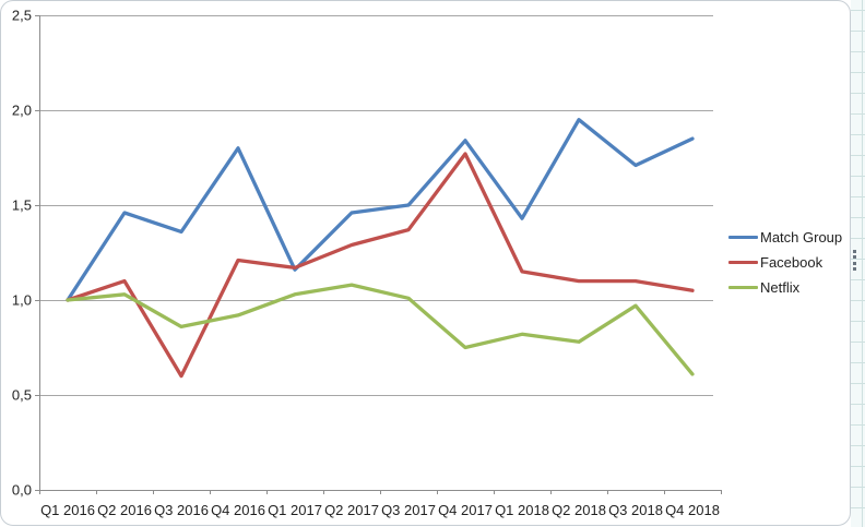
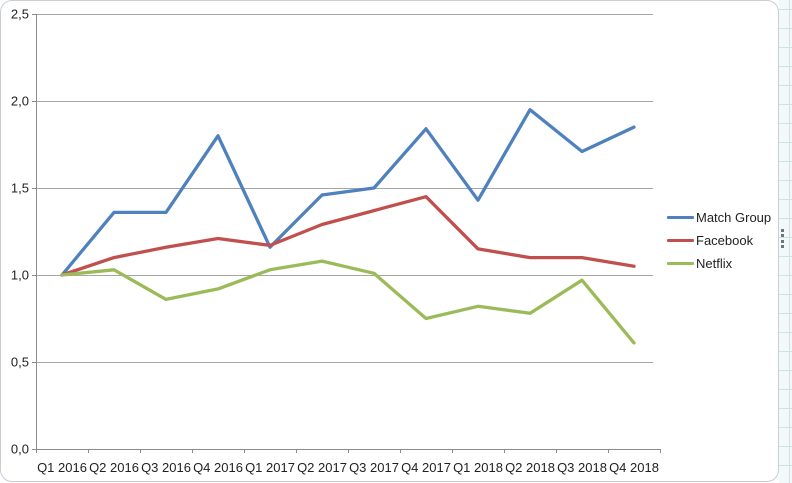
Match Group/Q2 2016: 1,46 -> 1,36
Facebook/Q3 2016: 0,60 -> 1,16
Facebook/Q4 2017: 1,77 -> 1,45
